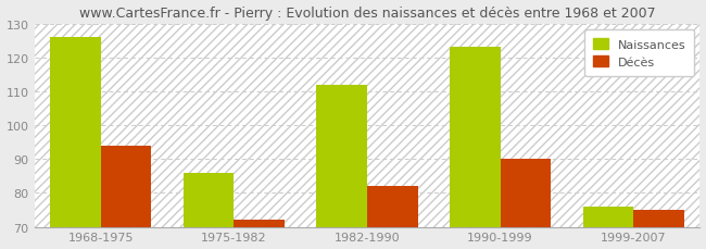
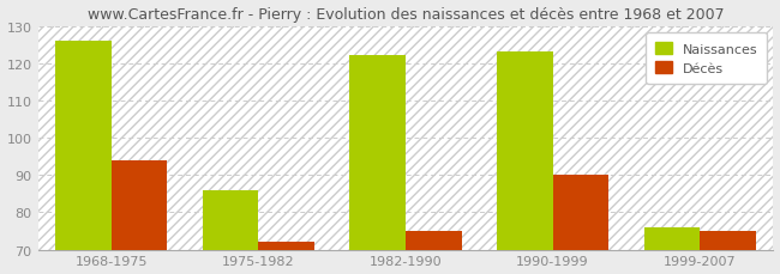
Naissances/1982-1990: 112 -> 122
Décès/1982-1990: 82 -> 75
